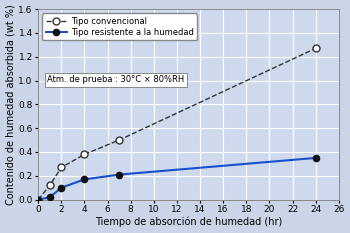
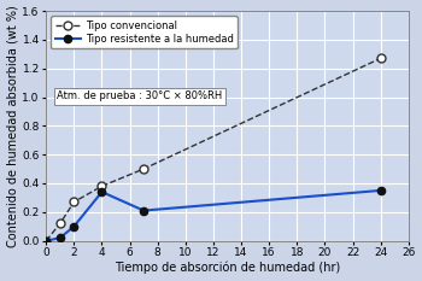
Tipo resistente a la humedad/4: 0.17 -> 0.34
